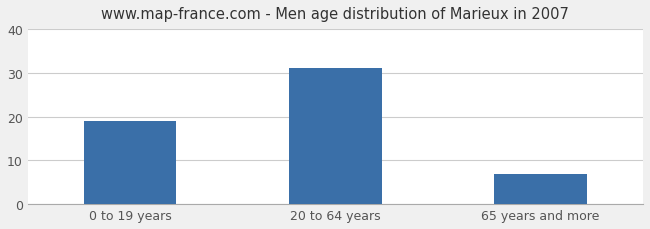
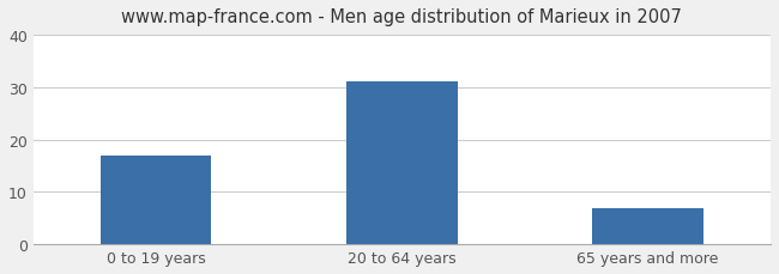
0 to 19 years: 19 -> 17
